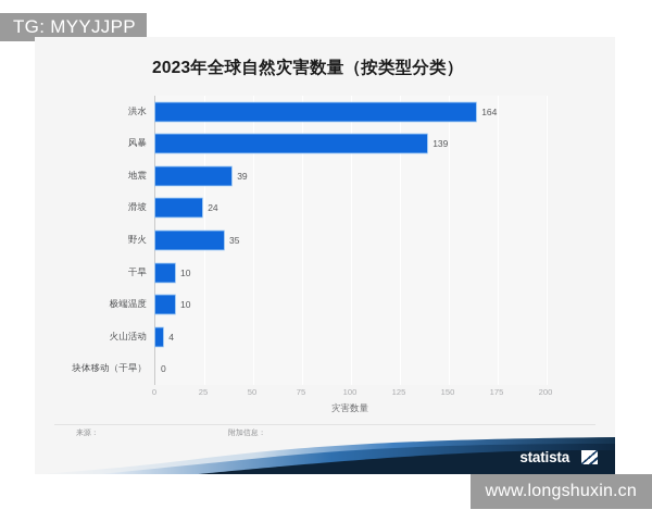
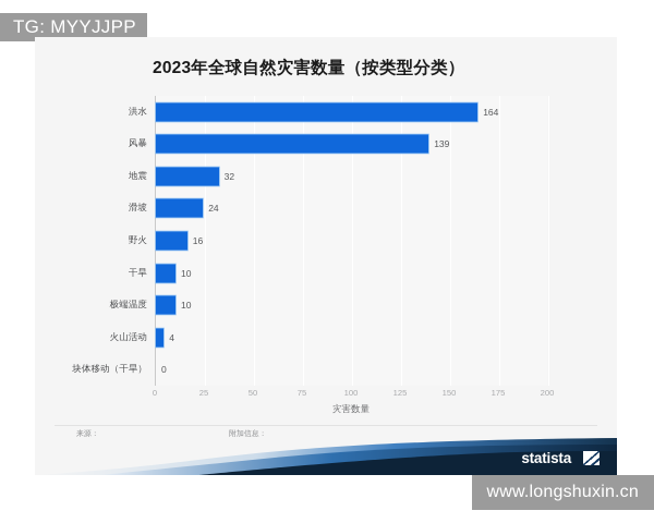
地震: 39 -> 32
野火: 35 -> 16
